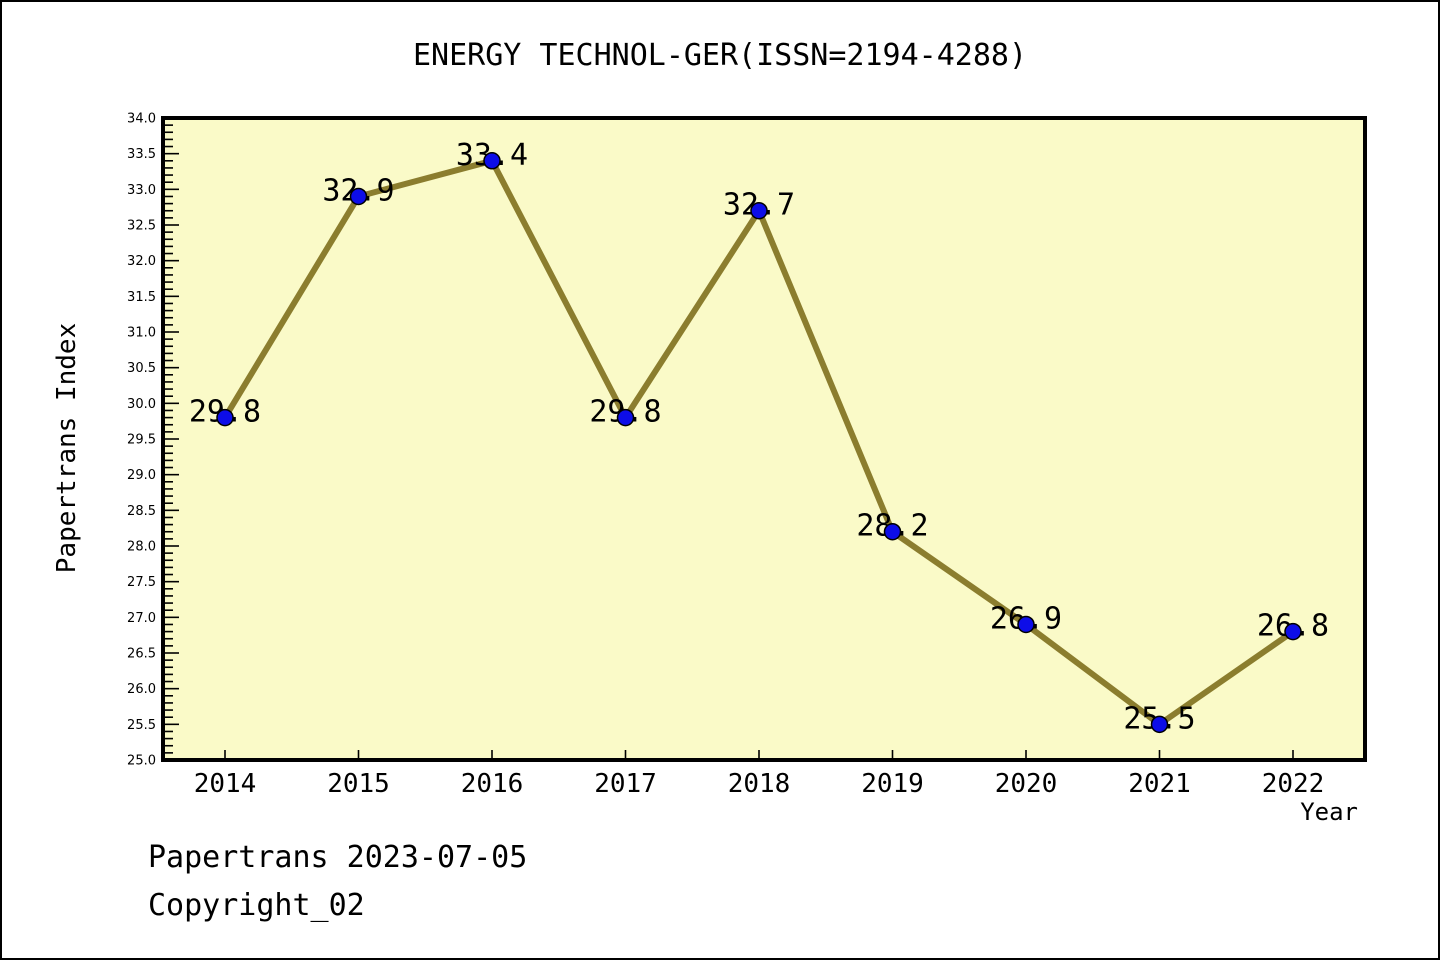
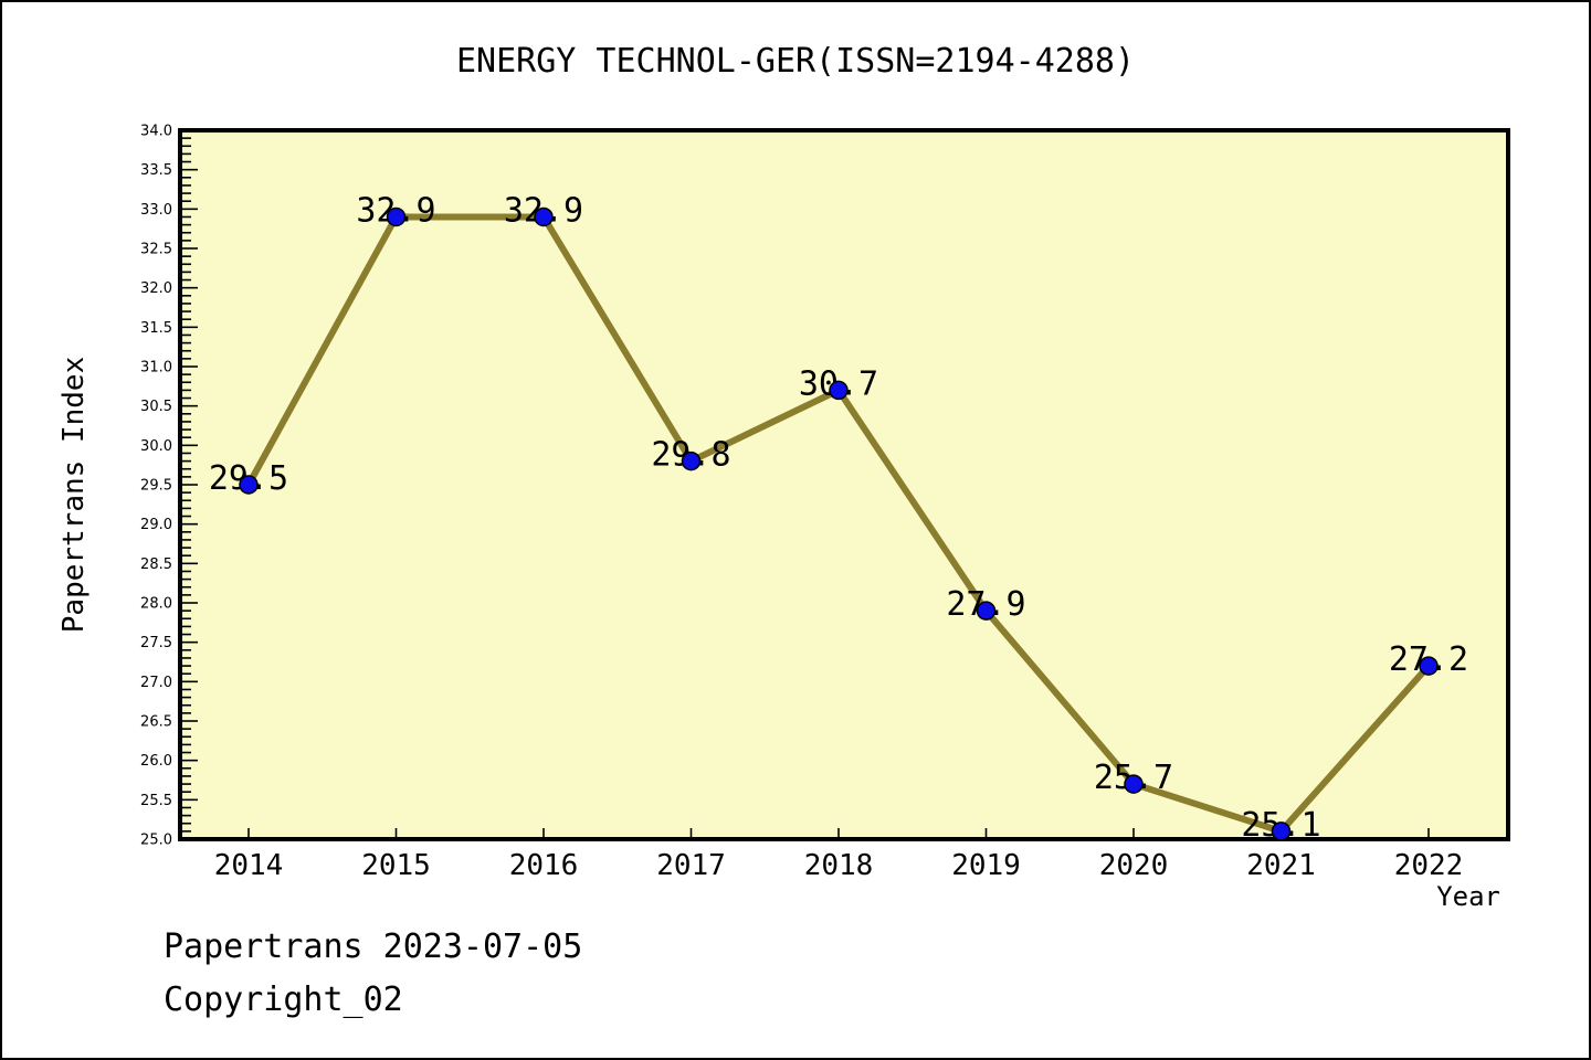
2014: 29.8 -> 29.5
2016: 33.4 -> 32.9
2018: 32.7 -> 30.7
2019: 28.2 -> 27.9
2020: 26.9 -> 25.7
2021: 25.5 -> 25.1
2022: 26.8 -> 27.2
